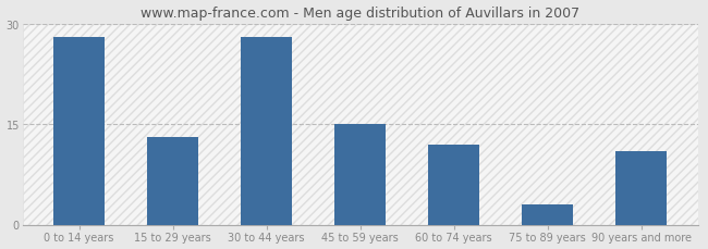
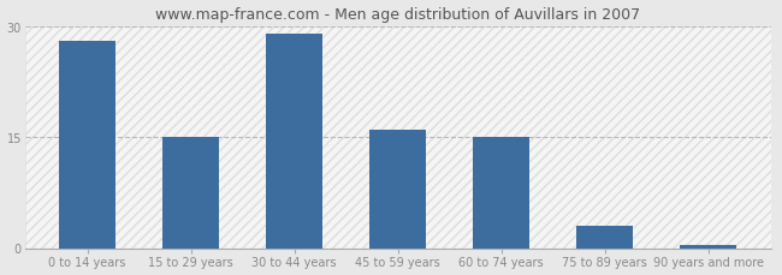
15 to 29 years: 13.0 -> 15.0
30 to 44 years: 28.0 -> 29.0
45 to 59 years: 15.0 -> 16.0
60 to 74 years: 12.0 -> 15.0
90 years and more: 11.0 -> 0.4
